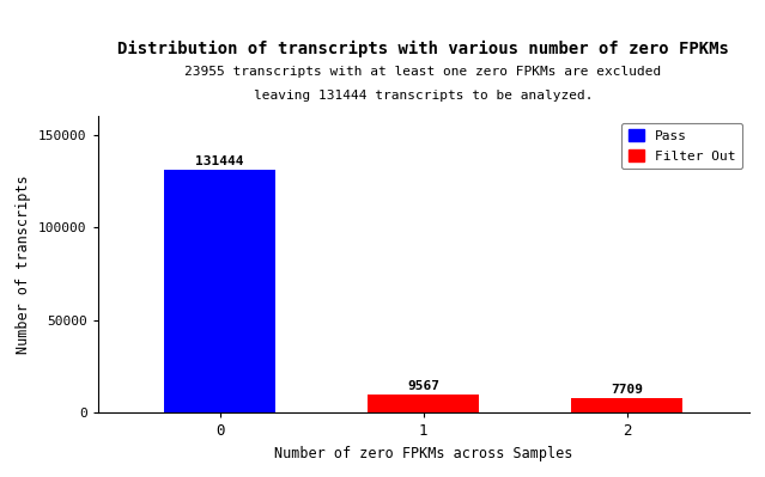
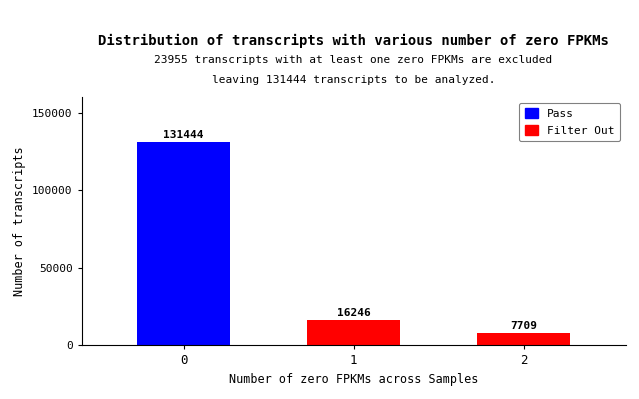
1: 9567 -> 16246
